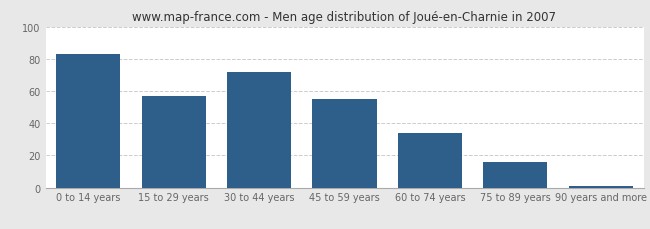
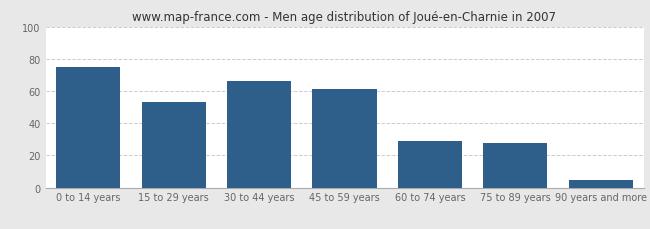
0 to 14 years: 83 -> 75
15 to 29 years: 57 -> 53
30 to 44 years: 72 -> 66
45 to 59 years: 55 -> 61
60 to 74 years: 34 -> 29
75 to 89 years: 16 -> 28
90 years and more: 1 -> 5
